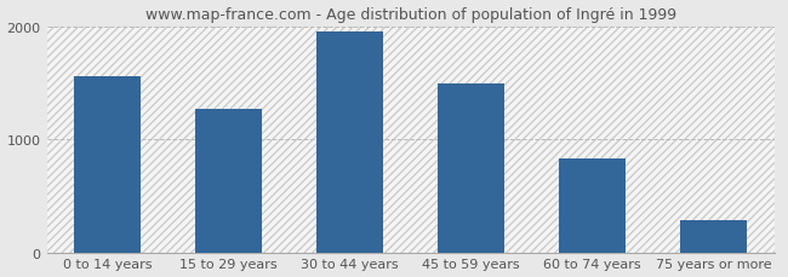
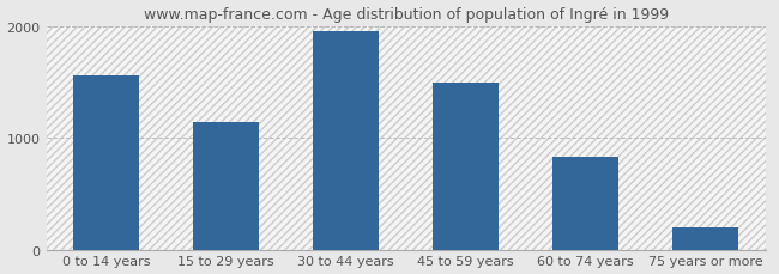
15 to 29 years: 1270 -> 1140
75 years or more: 280 -> 200
